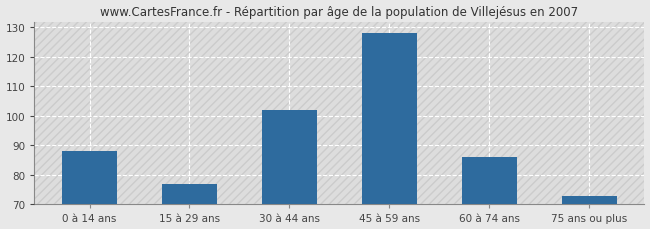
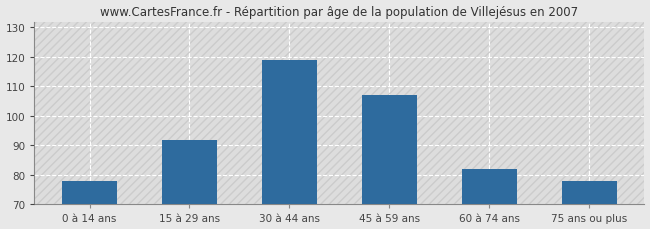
0 à 14 ans: 88 -> 78
15 à 29 ans: 77 -> 92
30 à 44 ans: 102 -> 119
45 à 59 ans: 128 -> 107
60 à 74 ans: 86 -> 82
75 ans ou plus: 73 -> 78
